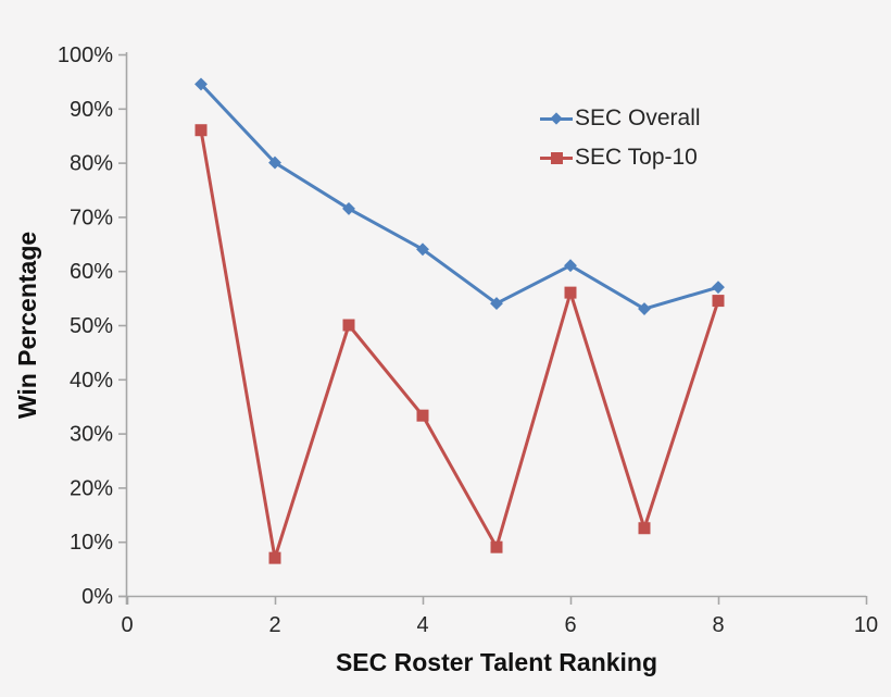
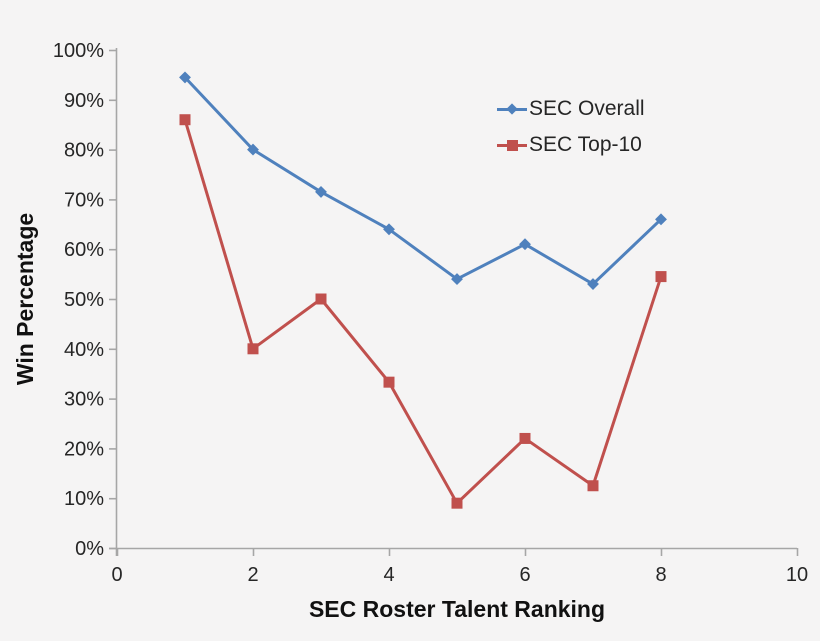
SEC Top-10/2: 7% -> 40%
SEC Top-10/6: 56% -> 22%
SEC Overall/8: 57% -> 66%
